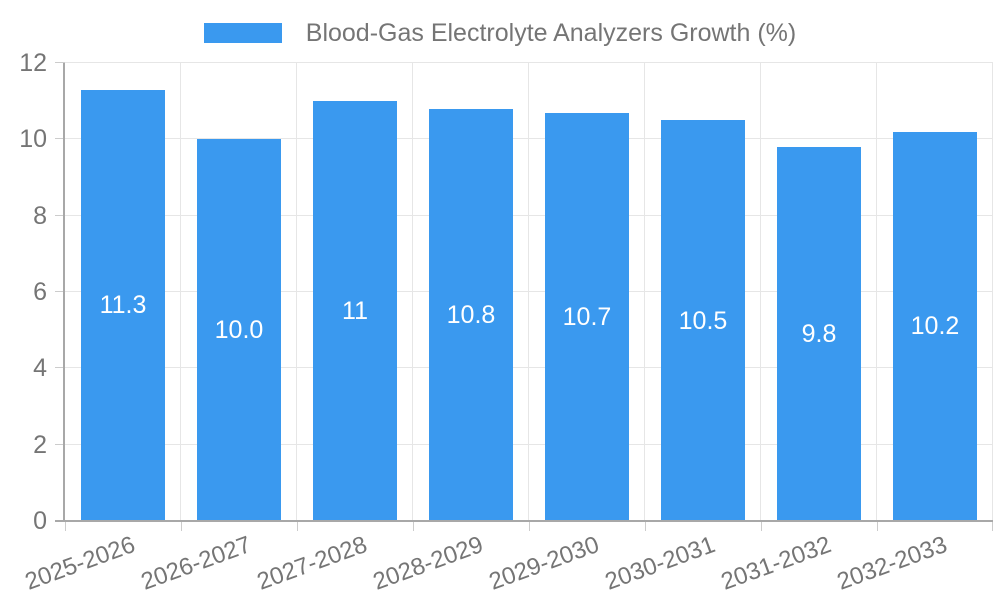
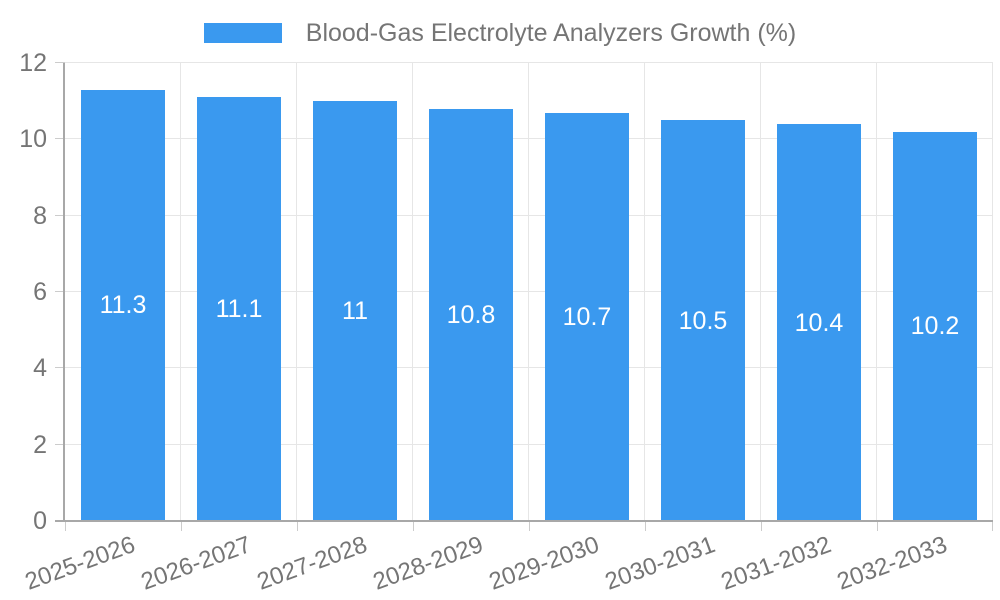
2026-2027: 10.0 -> 11.1
2031-2032: 9.8 -> 10.4
